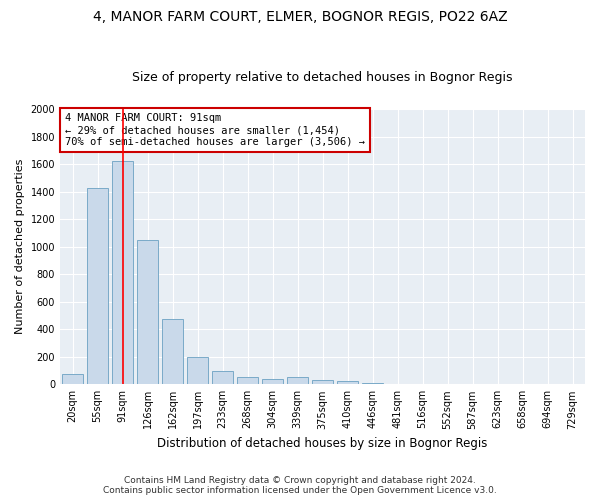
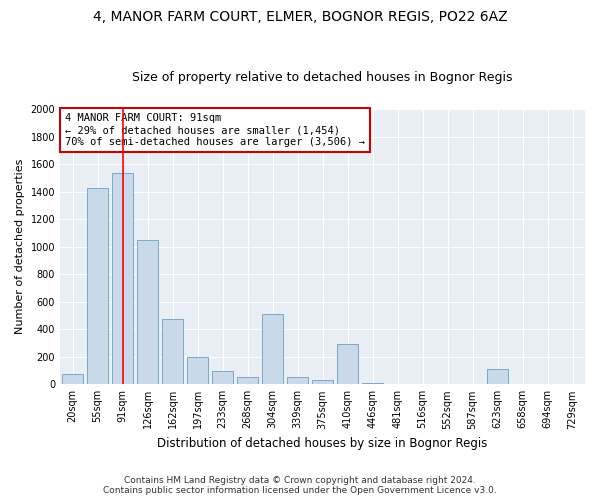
91sqm: 1620 -> 1540
304sqm: 40 -> 510
410sqm: 20 -> 290
623sqm: 0 -> 110
